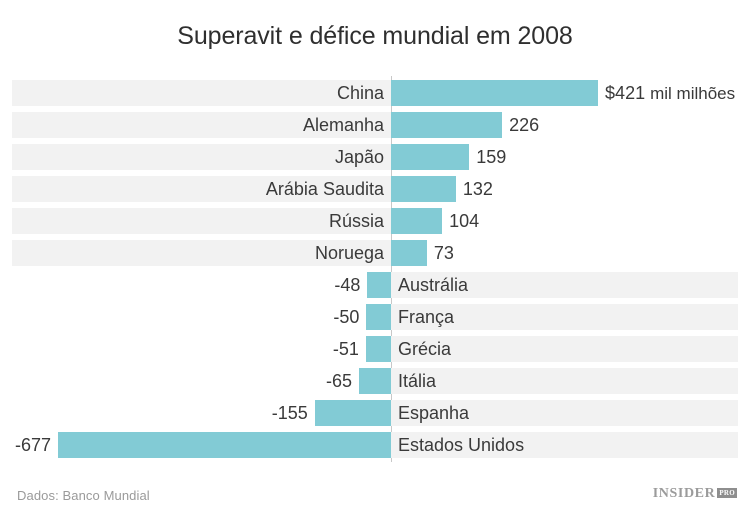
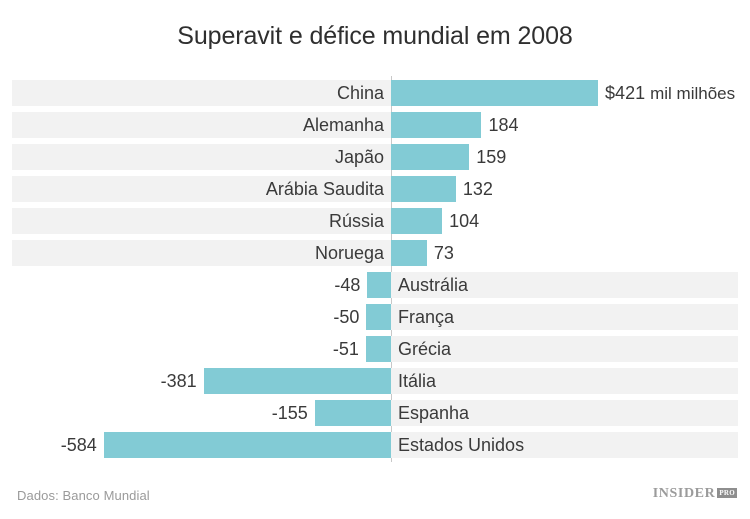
Alemanha: 226 -> 184
Itália: -65 -> -381
Estados Unidos: -677 -> -584
